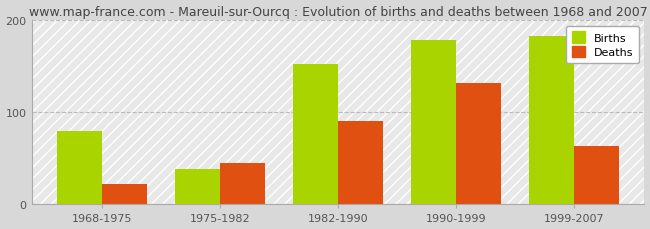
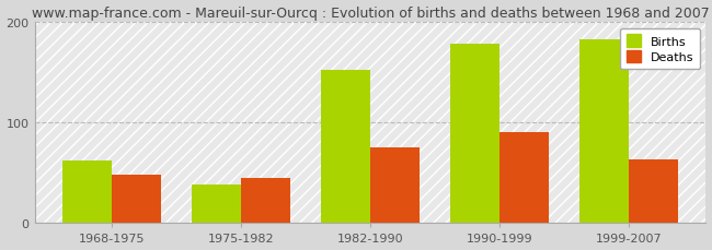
Births/1968-1975: 80 -> 62
Deaths/1968-1975: 22 -> 48
Deaths/1982-1990: 90 -> 75
Deaths/1990-1999: 132 -> 90
